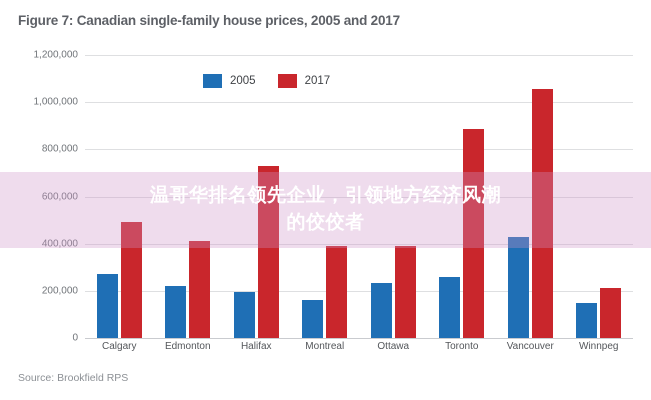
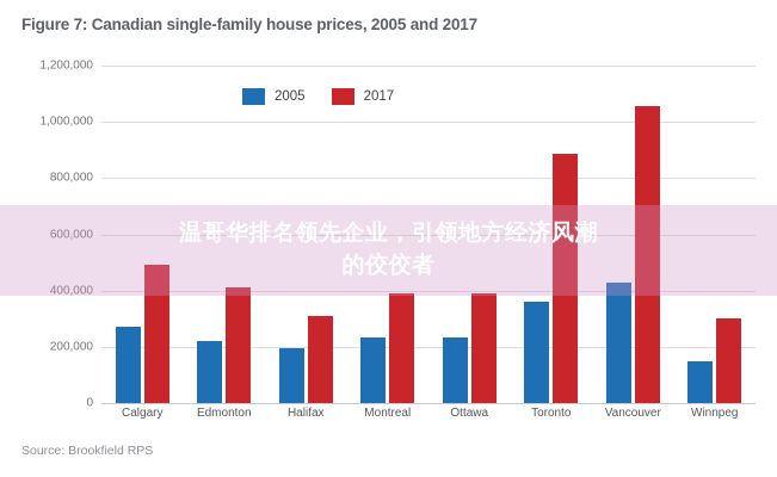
2017/Halifax: 730000 -> 310000
2005/Montreal: 160000 -> 240000
2005/Toronto: 260000 -> 360000
2017/Winnpeg: 210000 -> 300000
